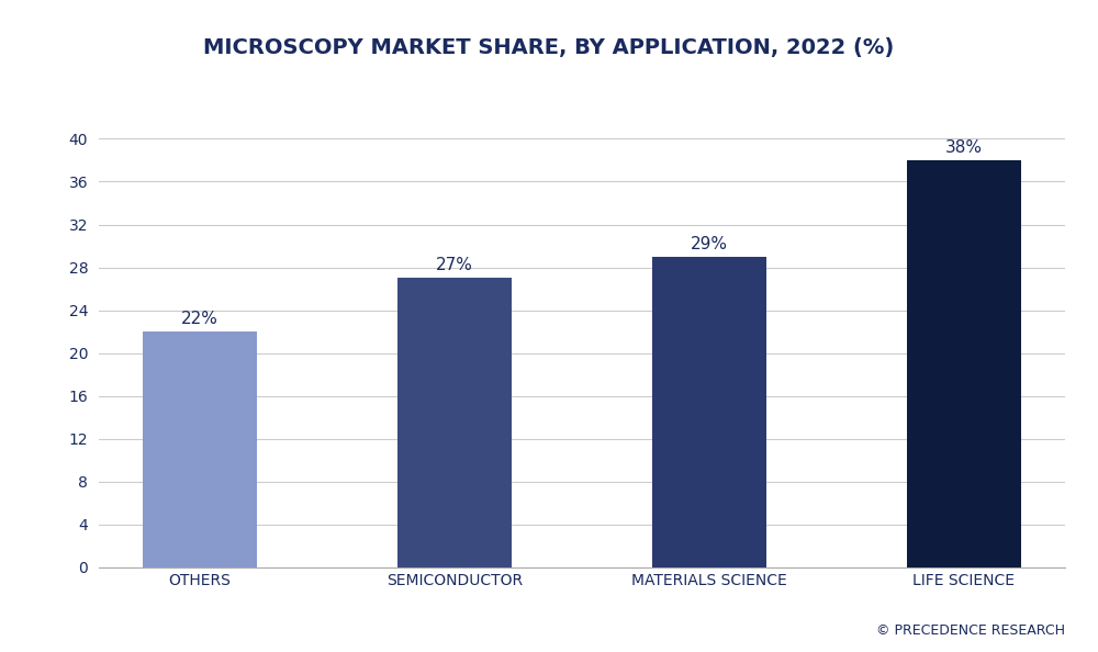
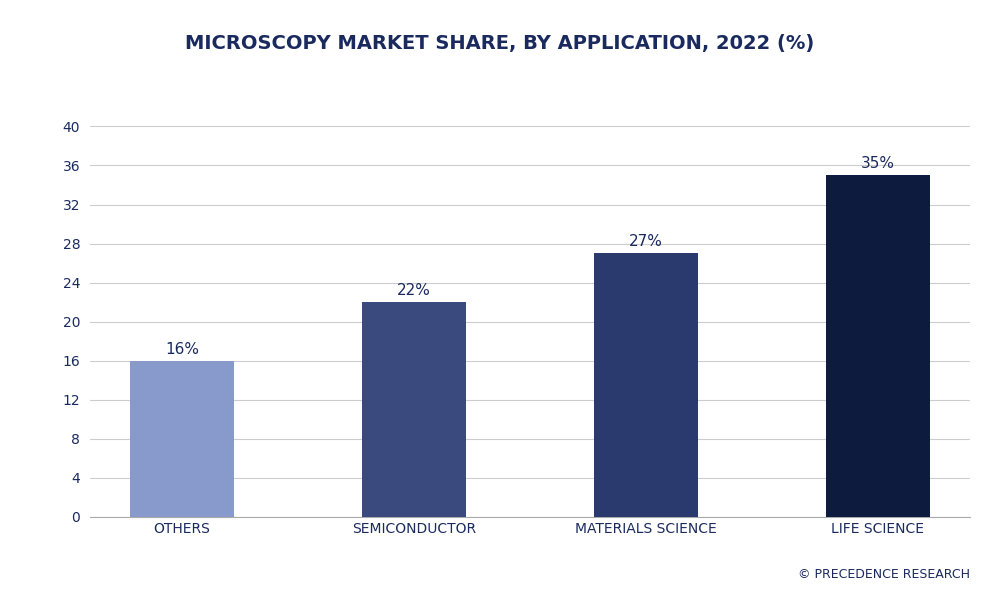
OTHERS: 22% -> 16%
SEMICONDUCTOR: 27% -> 22%
MATERIALS SCIENCE: 29% -> 27%
LIFE SCIENCE: 38% -> 35%
